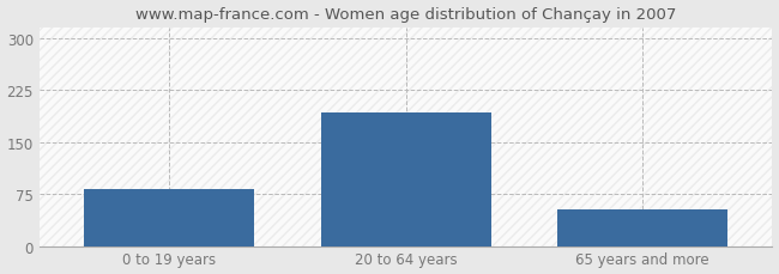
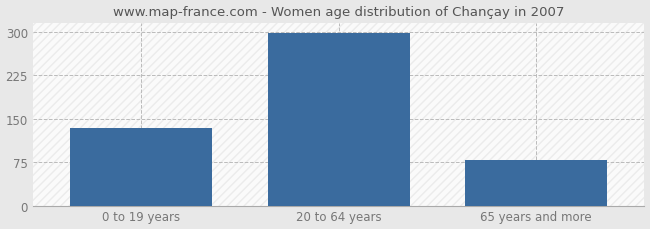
0 to 19 years: 82 -> 134
20 to 64 years: 192 -> 298
65 years and more: 52 -> 78
